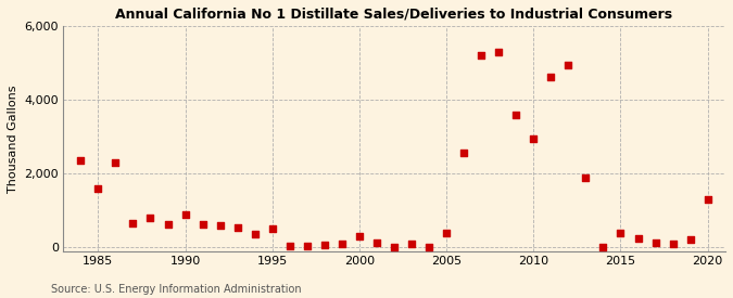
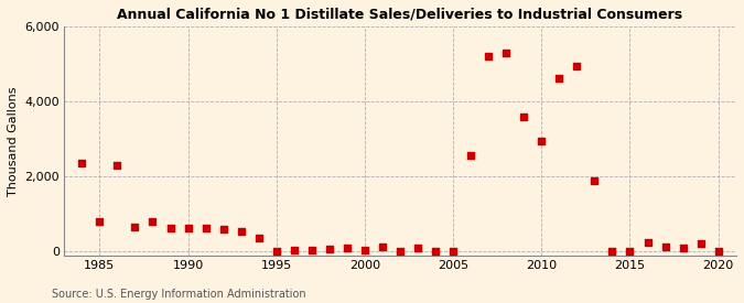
1985: 1,600 -> 820
1990: 900 -> 640
1995: 500 -> 20
2000: 300 -> 50
2005: 400 -> 10
2015: 400 -> 20
2020: 1,300 -> 20
